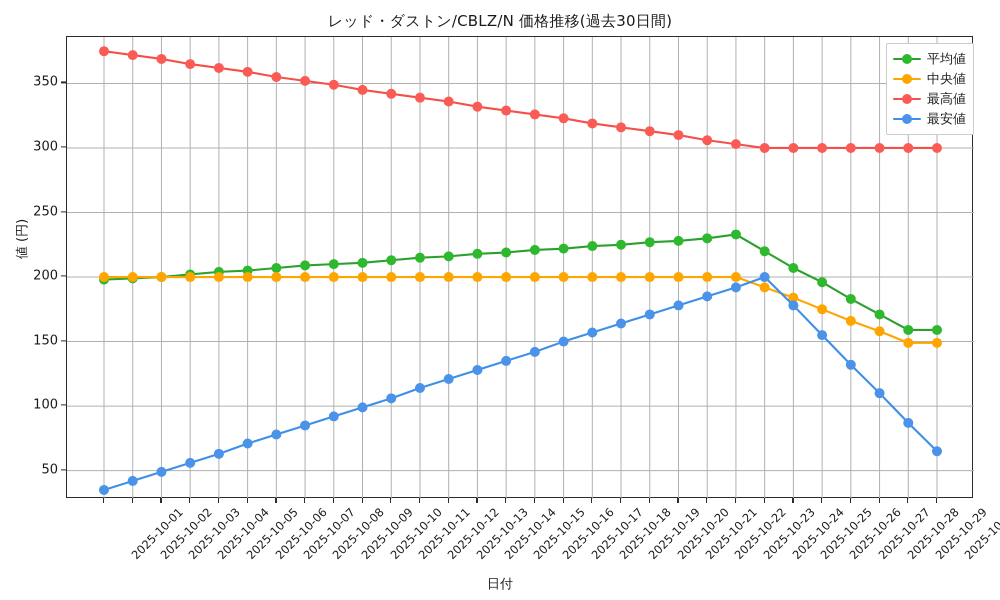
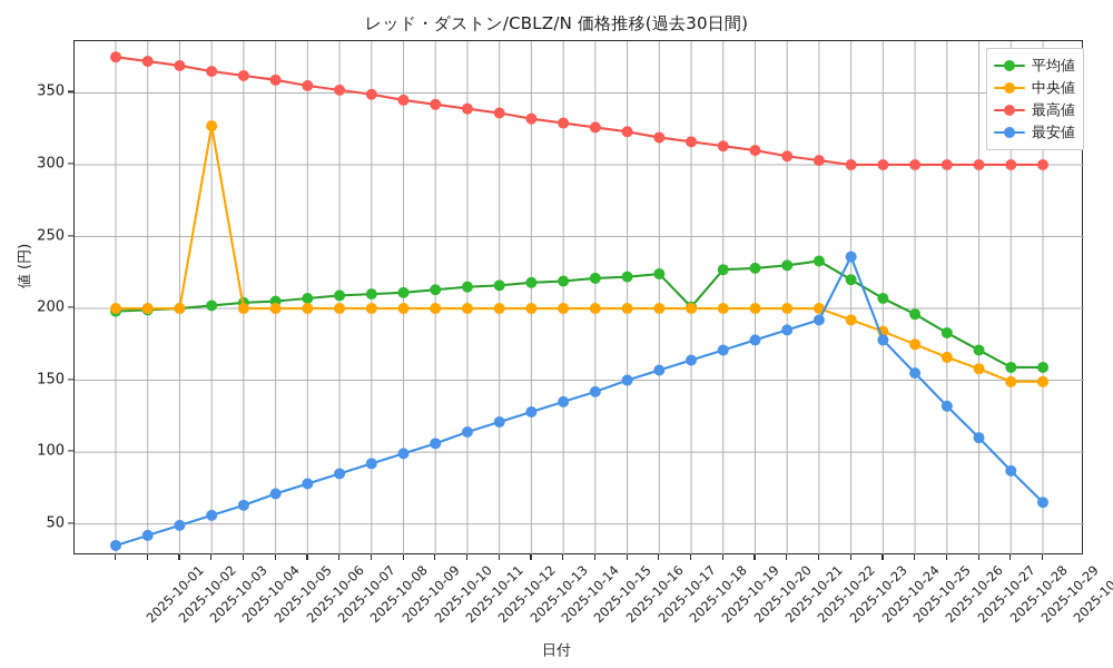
中央値/2025-10-04: 200 -> 327
平均値/2025-10-19: 225 -> 201
最安値/2025-10-24: 200 -> 236
